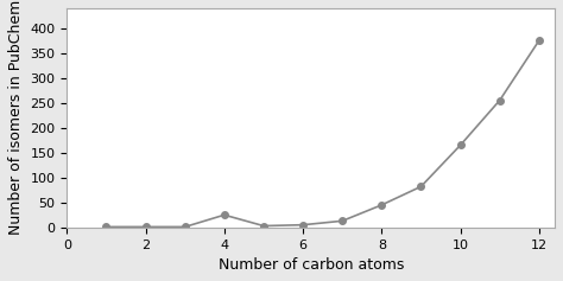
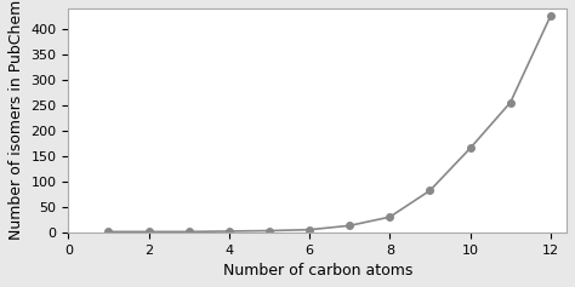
4: 25 -> 2
8: 45 -> 30
12: 375 -> 425
